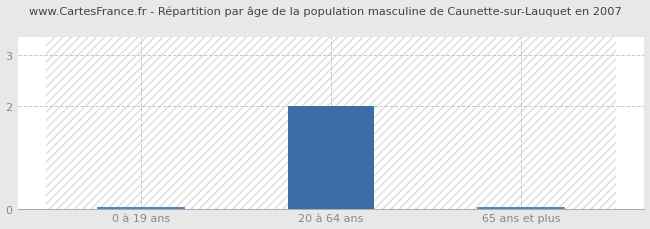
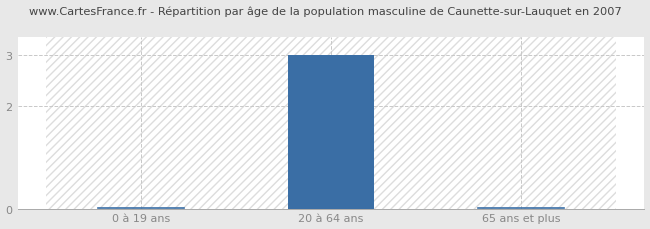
20 à 64 ans: 2 -> 3
